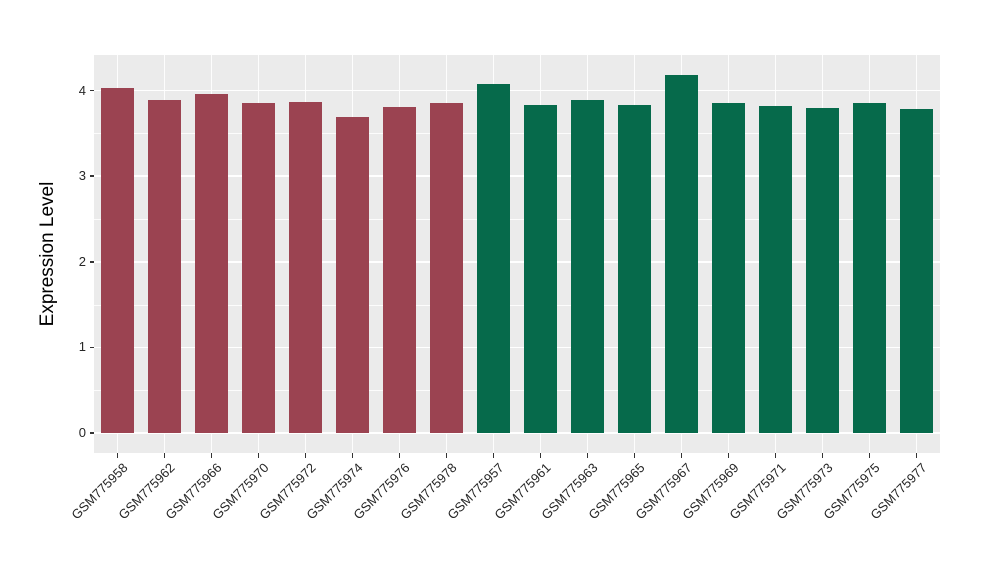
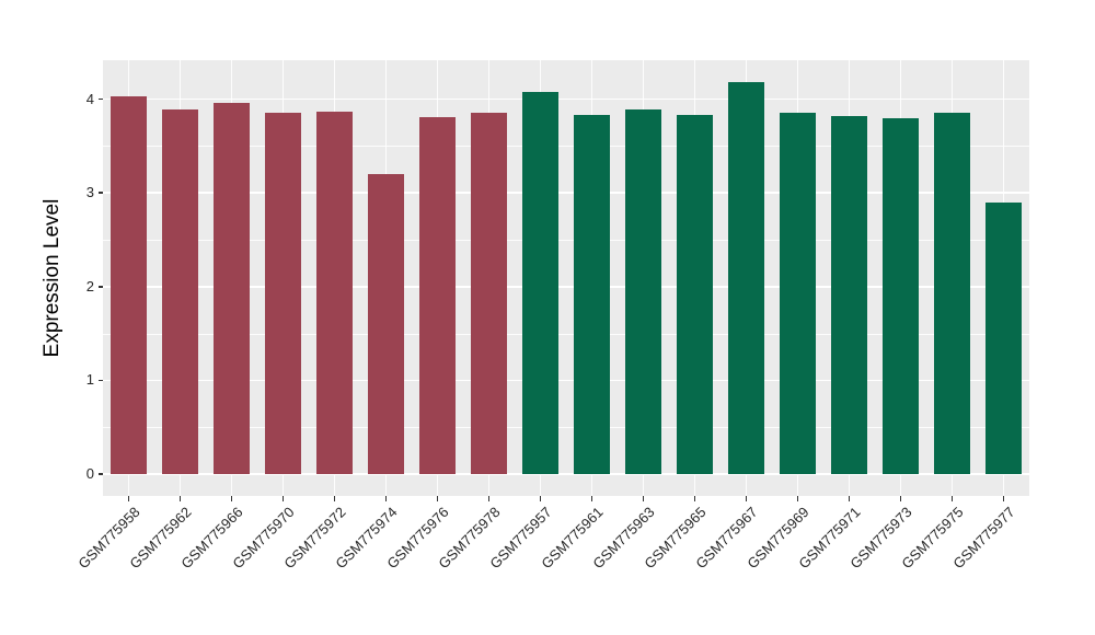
GSM775974: 3.7 -> 3.2
GSM775977: 3.8 -> 2.9
